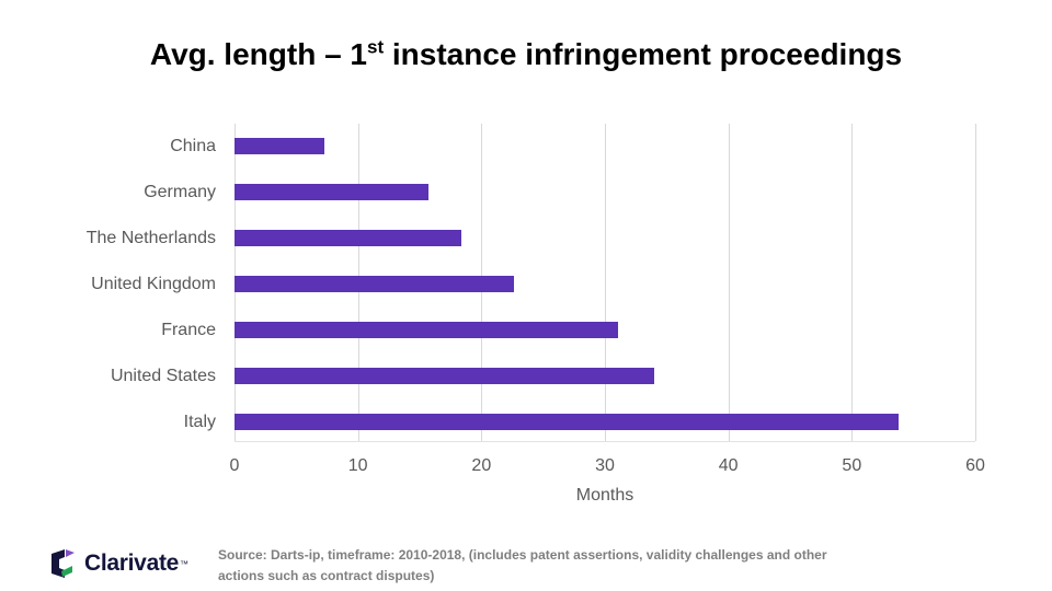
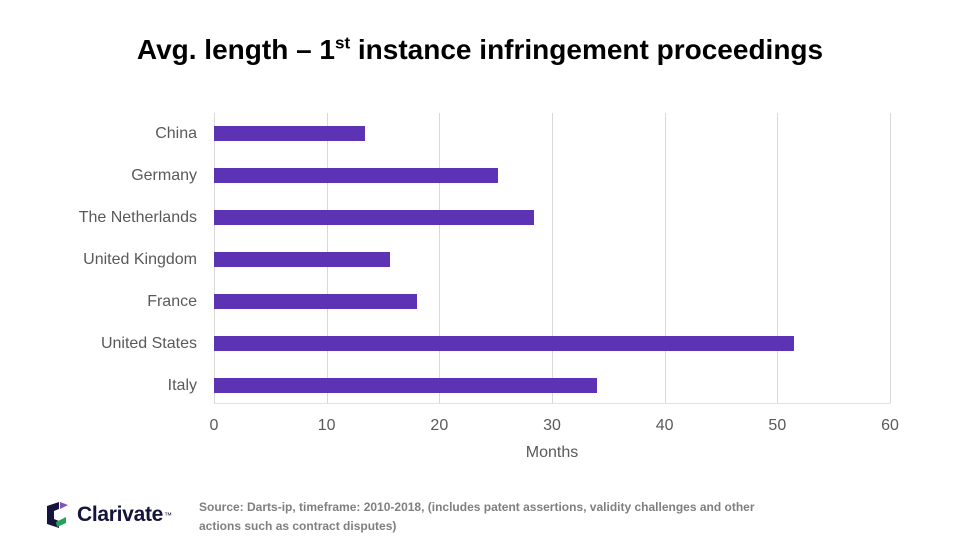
China: 7.3 -> 13.4
Germany: 15.7 -> 25.2
The Netherlands: 18.4 -> 28.4
United Kingdom: 22.6 -> 15.6
France: 31.1 -> 18.0
United States: 34.0 -> 51.5
Italy: 53.8 -> 34.0
